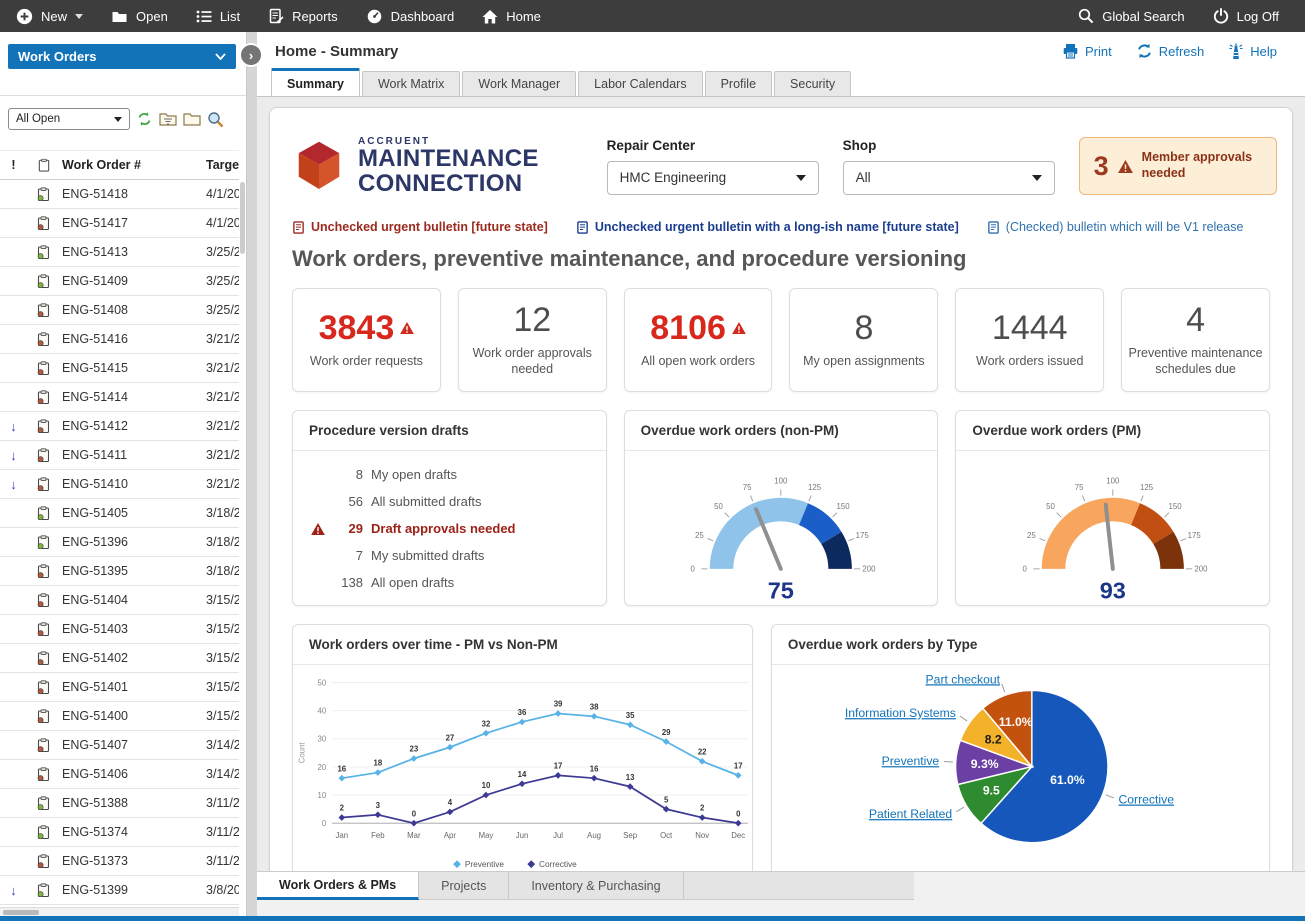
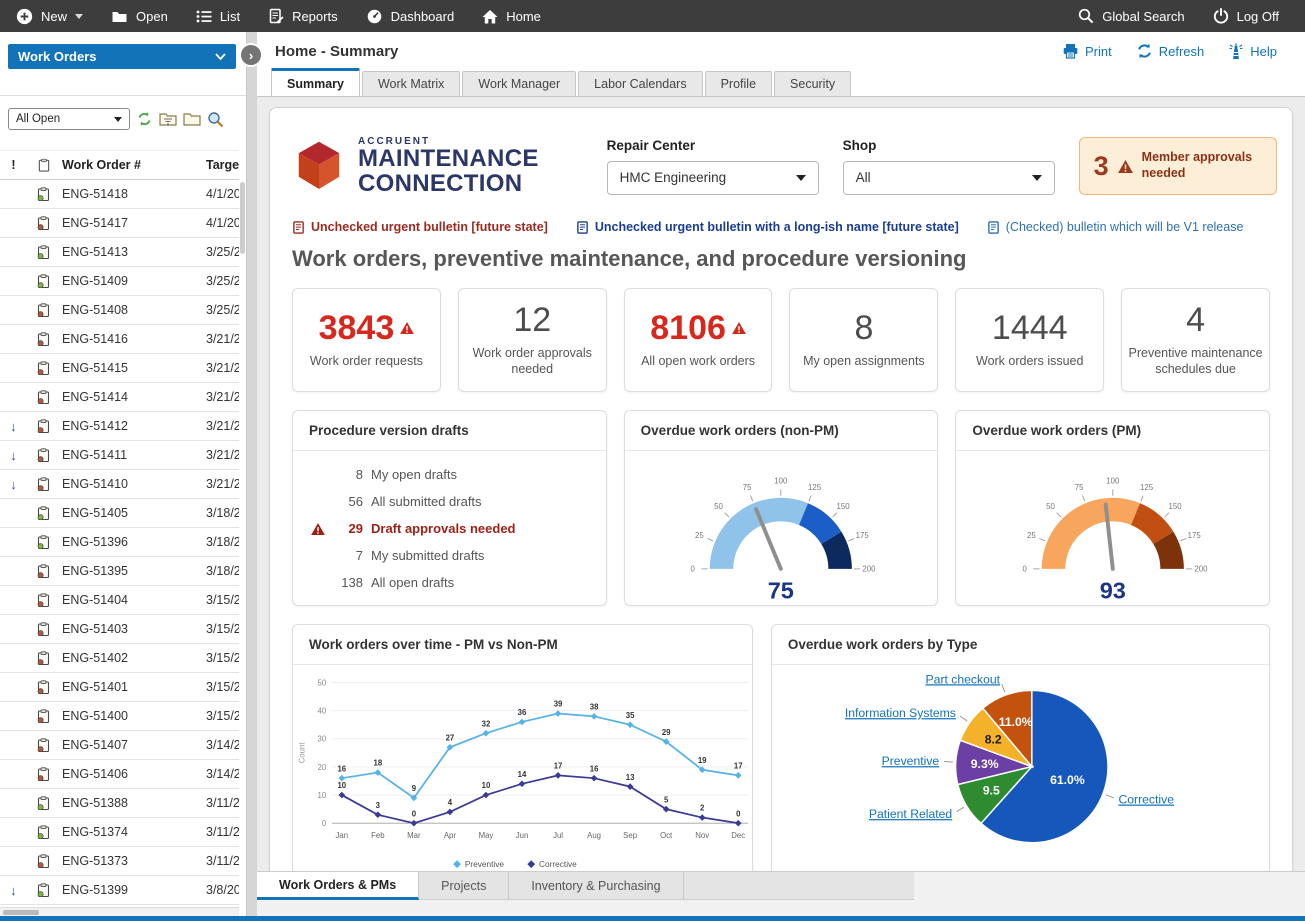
Work orders over time - PM vs Non-PM/Corrective/Jan: 2 -> 10
Work orders over time - PM vs Non-PM/Preventive/Mar: 23 -> 9
Work orders over time - PM vs Non-PM/Preventive/Nov: 22 -> 19
